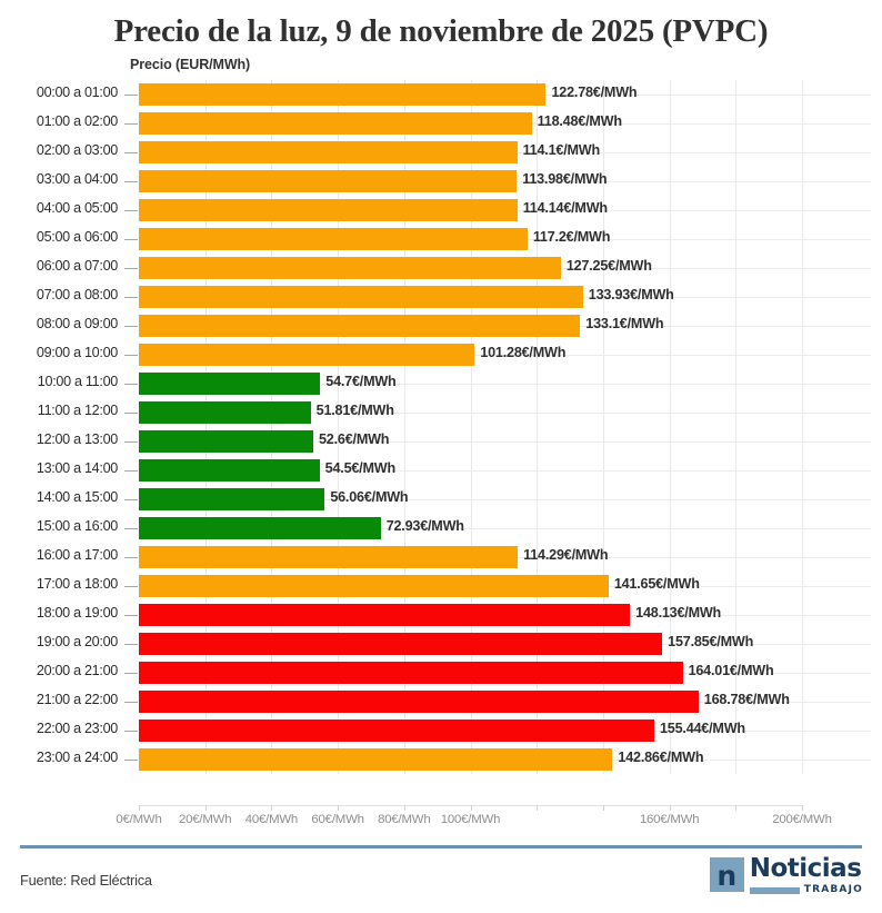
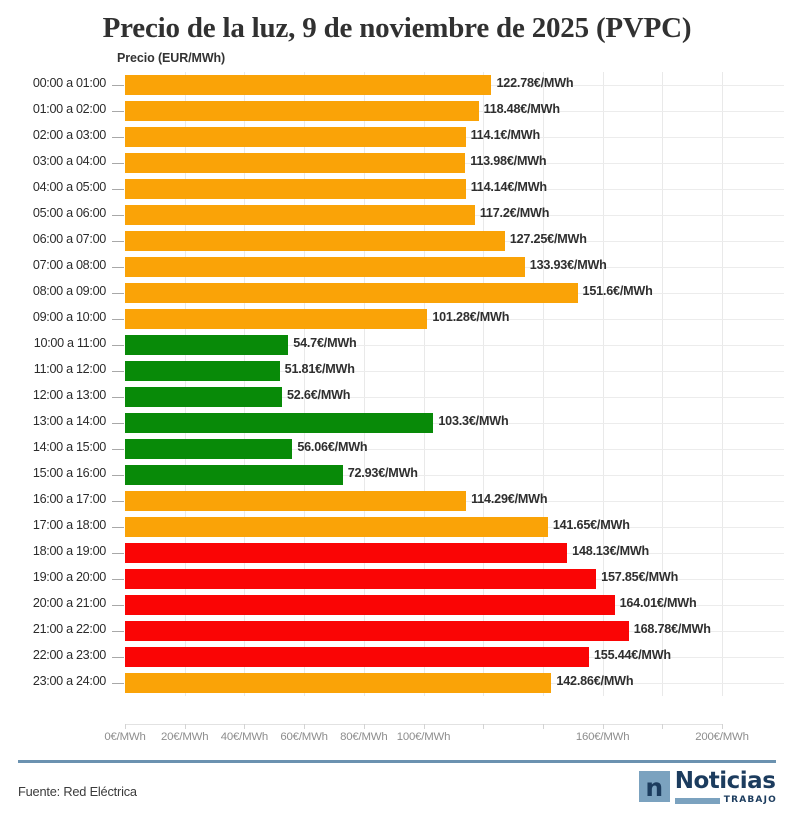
08:00 a 09:00: 133.1 -> 151.6
13:00 a 14:00: 54.5 -> 103.3
